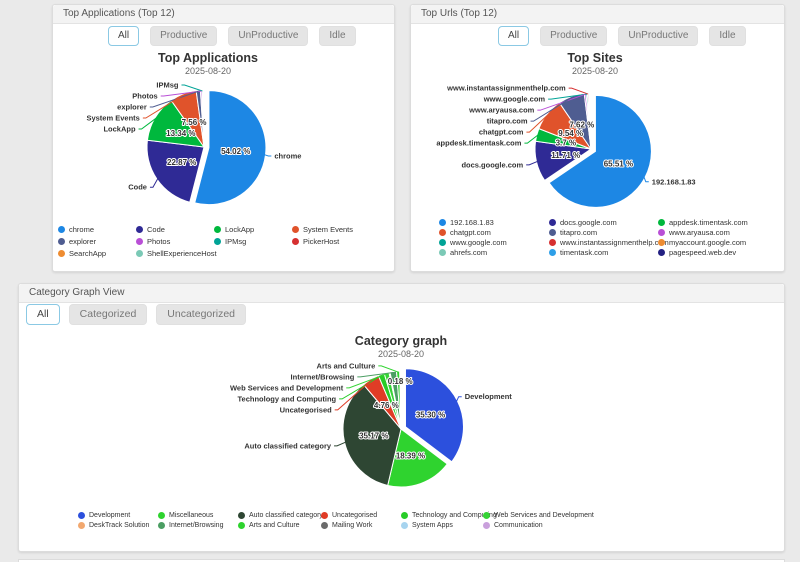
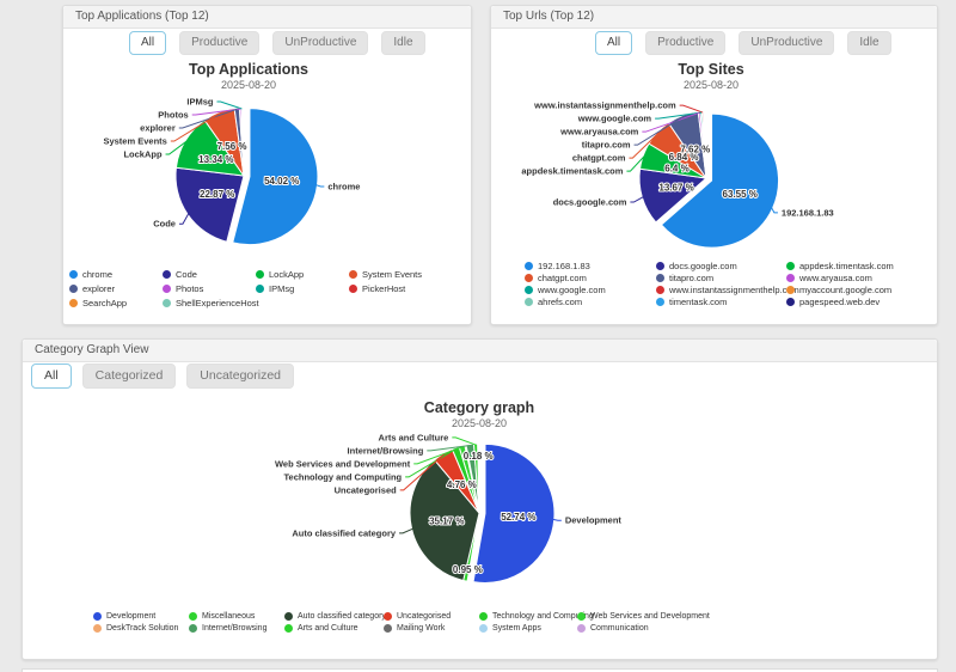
Top Sites/192.168.1.83: 65.51 -> 63.55
Top Sites/docs.google.com: 11.71 -> 13.67
Top Sites/appdesk.timentask.com: 3.7 -> 6.4
Top Sites/chatgpt.com: 9.54 -> 6.84
Category graph/Development: 35.30 -> 52.74
Category graph/Miscellaneous: 18.39 -> 0.95
